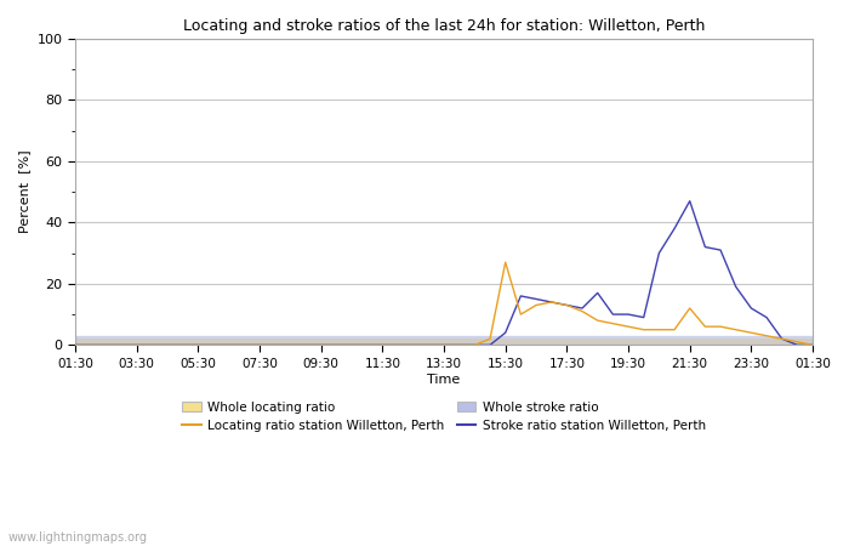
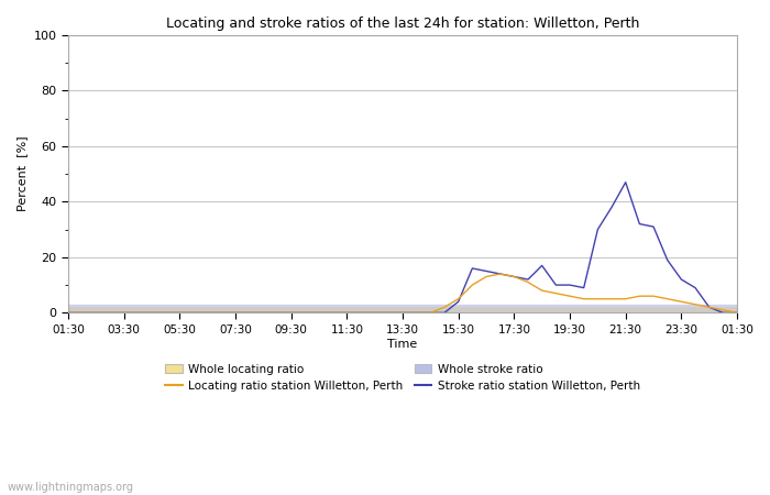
Locating ratio station Willetton, Perth/15:30: 27 -> 5
Locating ratio station Willetton, Perth/21:30: 12 -> 5
